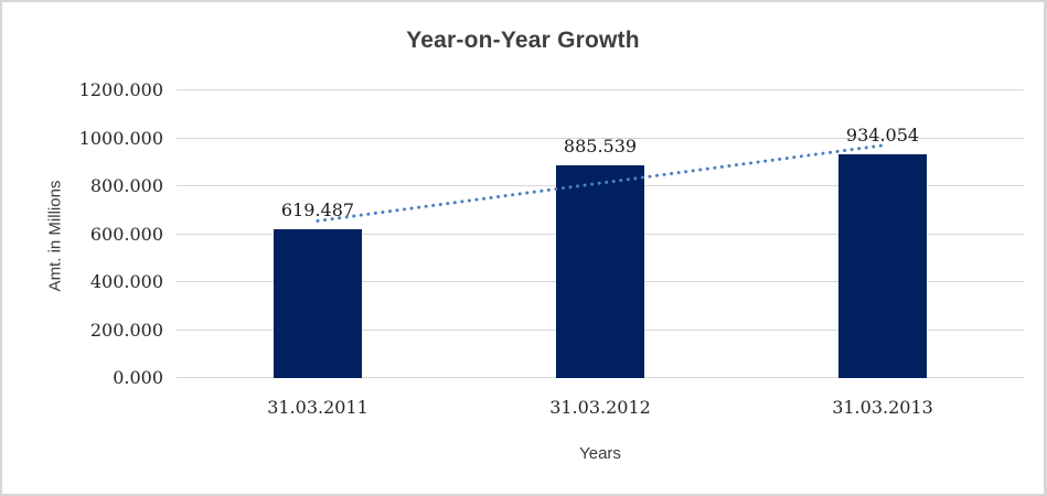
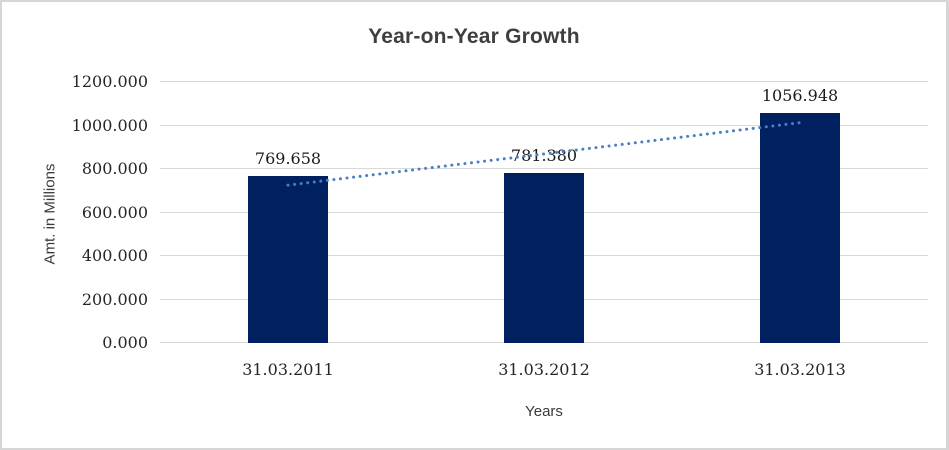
31.03.2011: 619.487 -> 769.658
31.03.2012: 885.539 -> 781.380
31.03.2013: 934.054 -> 1056.948
